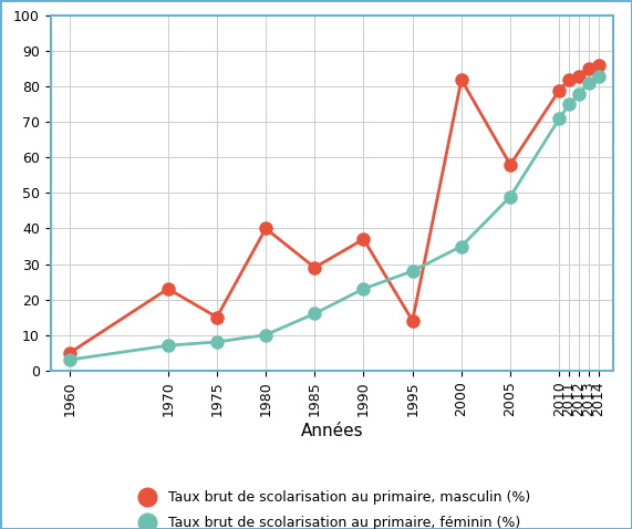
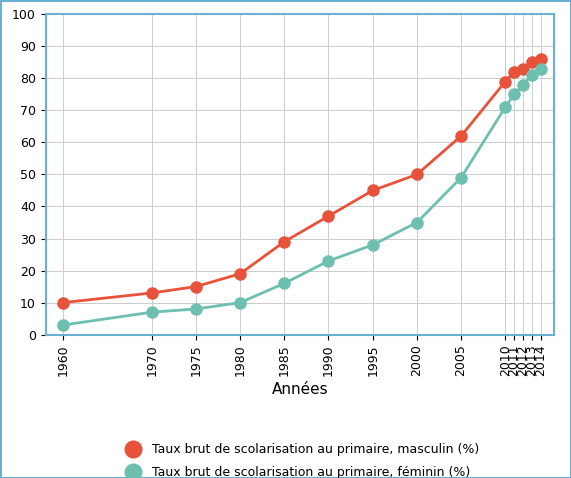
Taux brut de scolarisation au primaire, masculin (%)/1960: 5 -> 10
Taux brut de scolarisation au primaire, masculin (%)/1970: 23 -> 13
Taux brut de scolarisation au primaire, masculin (%)/1980: 40 -> 19
Taux brut de scolarisation au primaire, masculin (%)/1995: 14 -> 45
Taux brut de scolarisation au primaire, masculin (%)/2000: 82 -> 50
Taux brut de scolarisation au primaire, masculin (%)/2005: 58 -> 62
